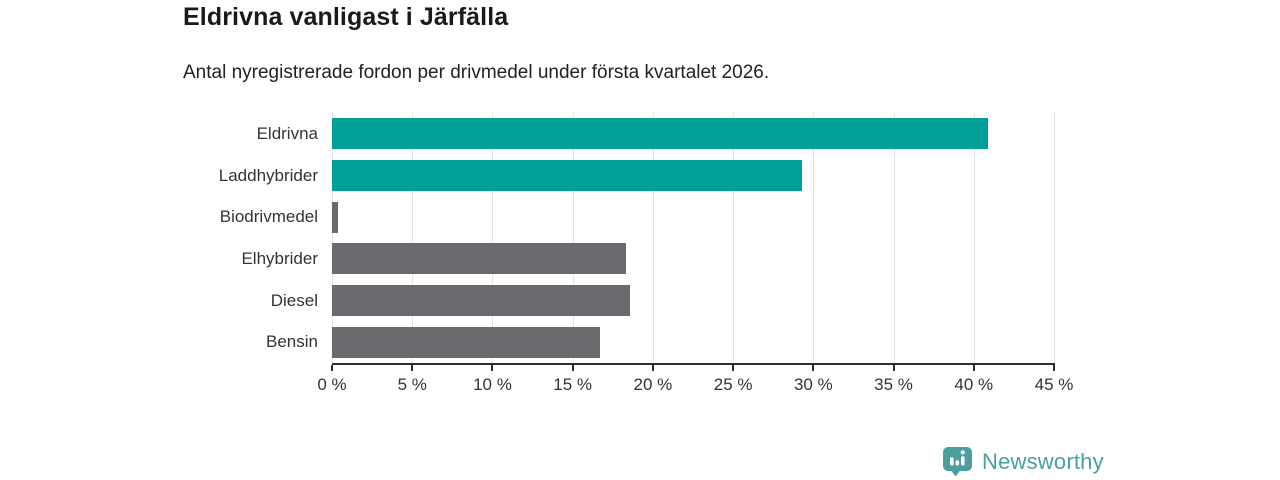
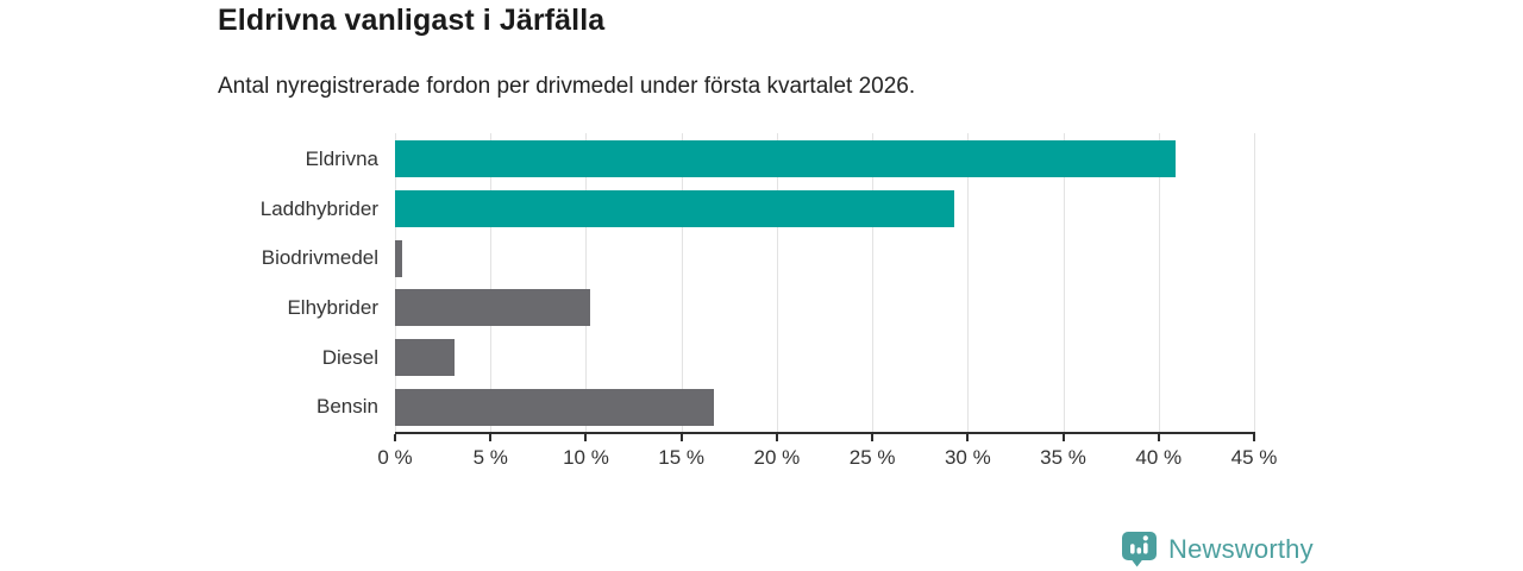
Elhybrider: 18.3% -> 10.2%
Diesel: 18.6% -> 3.1%
